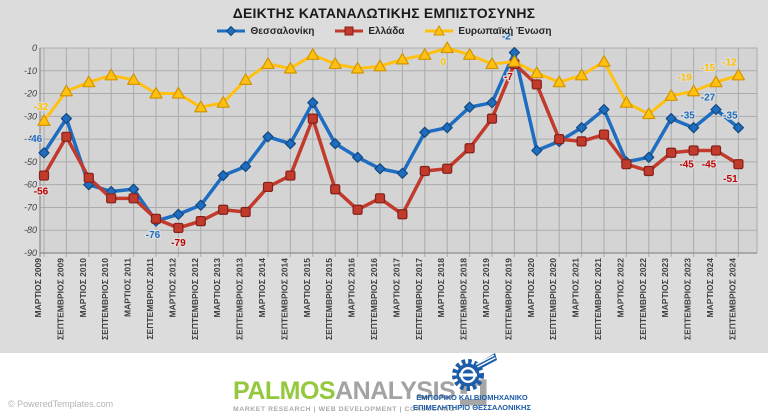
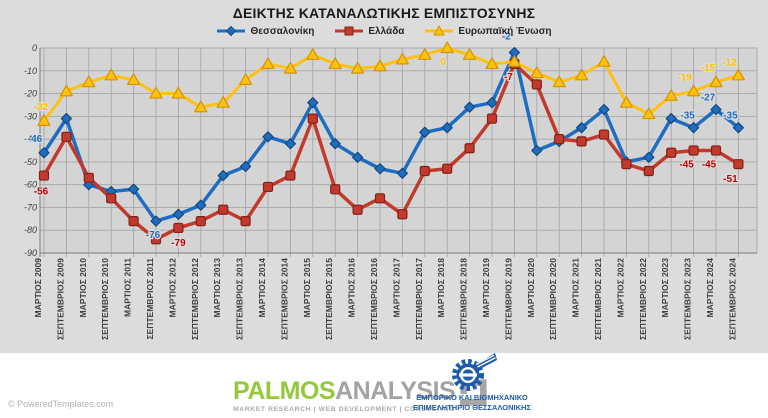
Ελλάδα/ΜΑΡΤΙΟΣ 2011: -66 -> -76
Ελλάδα/ΣΕΠΤΕΜΒΡΙΟΣ 2011: -75 -> -84
Ελλάδα/ΣΕΠΤΕΜΒΡΙΟΣ 2013: -72 -> -76
